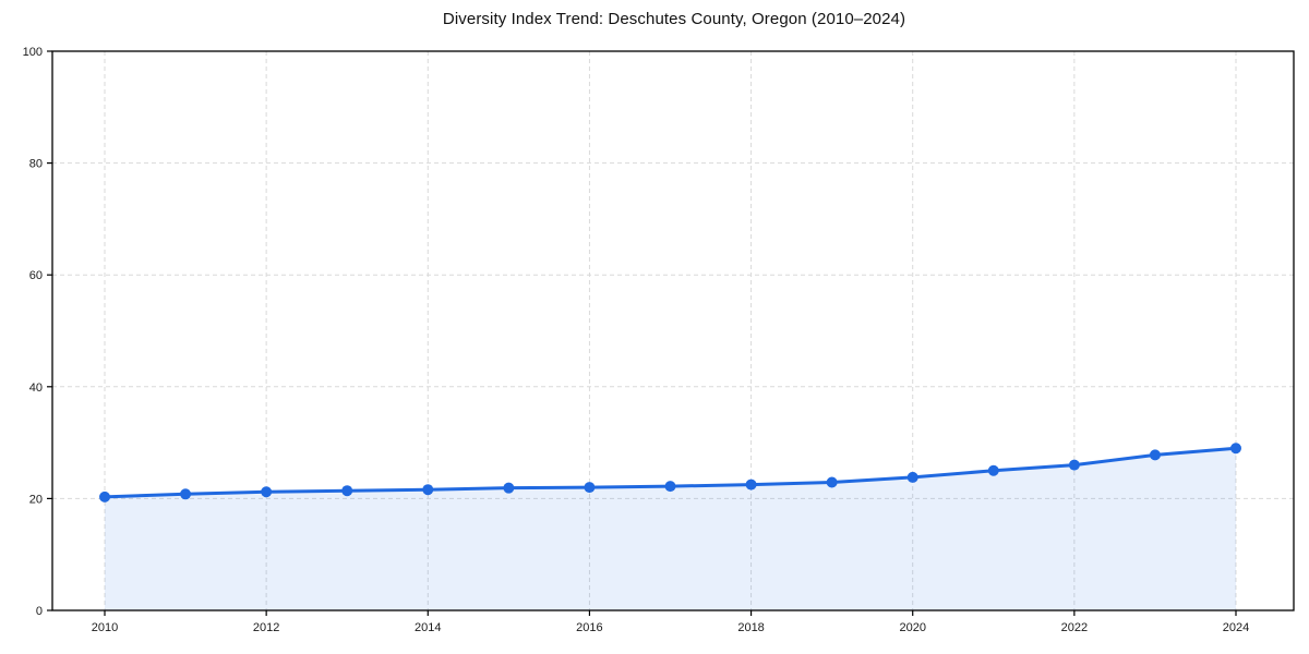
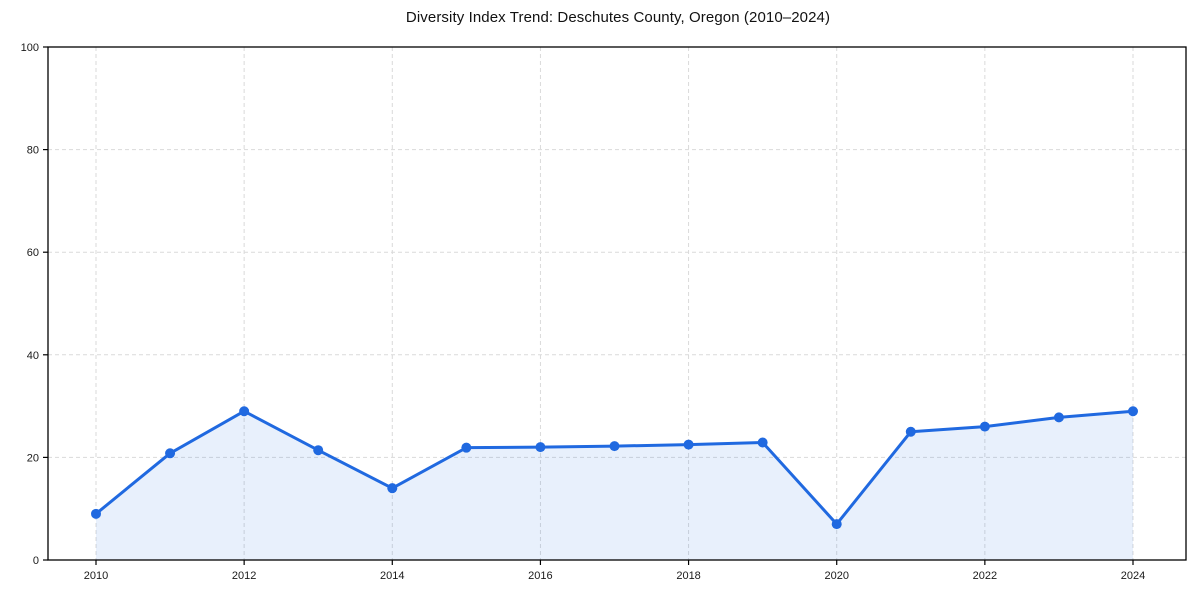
2010: 20 -> 9
2012: 21 -> 29
2014: 22 -> 14
2020: 24 -> 7
